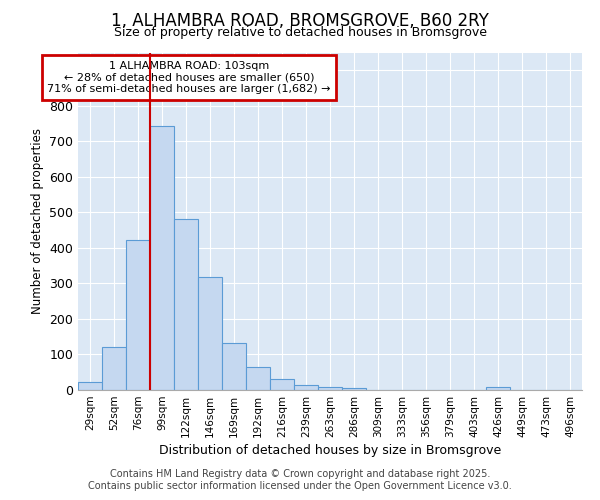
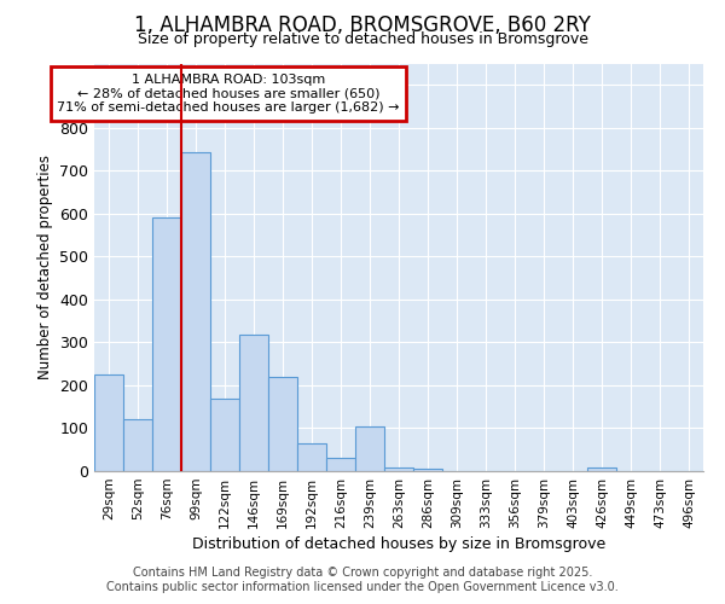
29sqm: 22 -> 225
76sqm: 422 -> 590
122sqm: 482 -> 170
169sqm: 132 -> 220
239sqm: 15 -> 105
